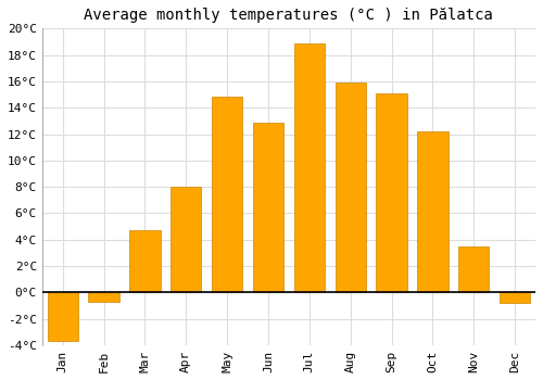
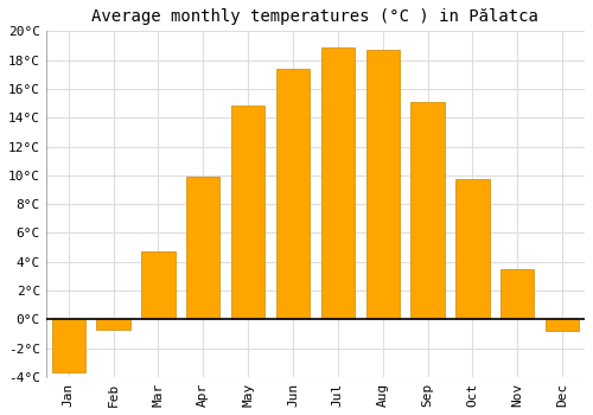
Apr: 8.0°C -> 9.9°C
Jun: 12.9°C -> 17.4°C
Aug: 15.9°C -> 18.7°C
Oct: 12.2°C -> 9.7°C
